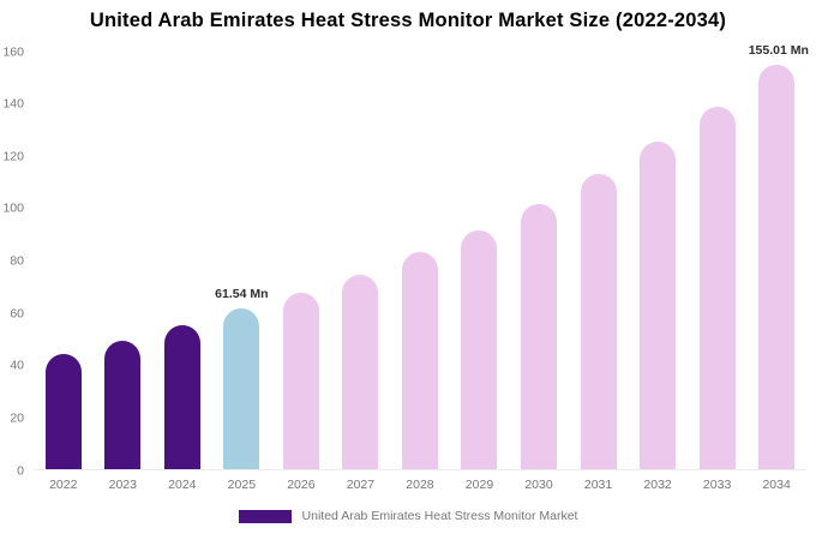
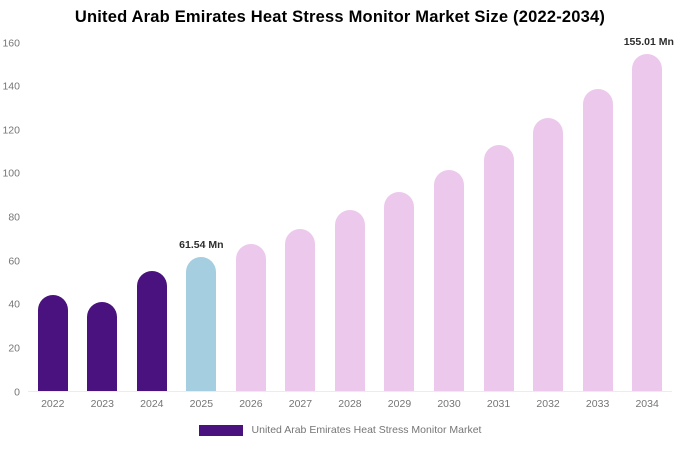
2023: 49 -> 41
